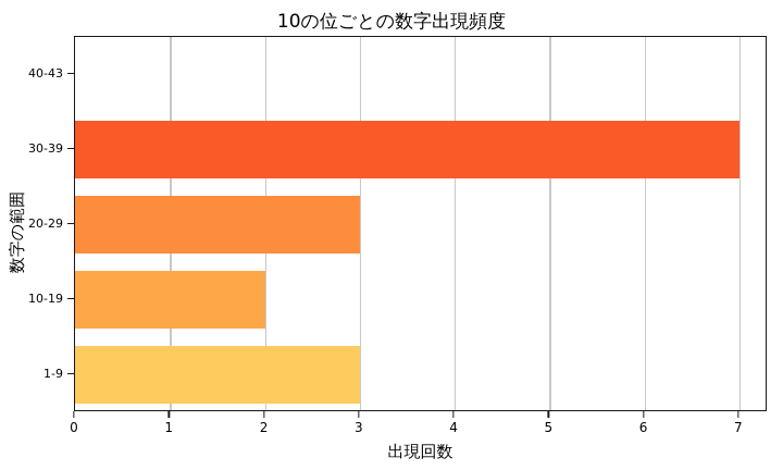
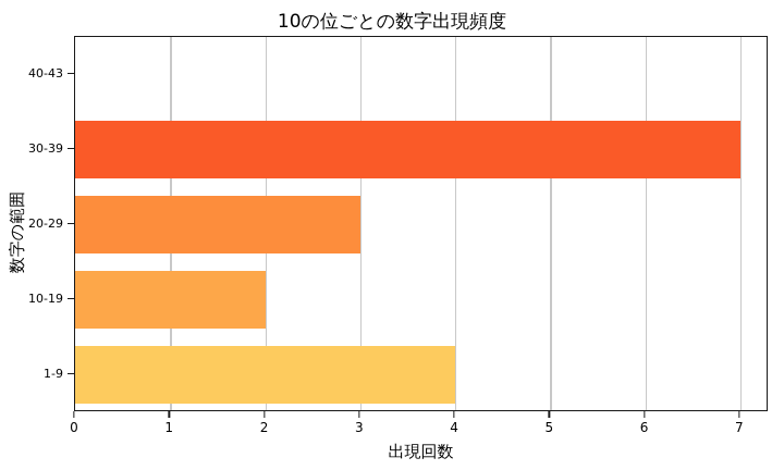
1-9: 3 -> 4
